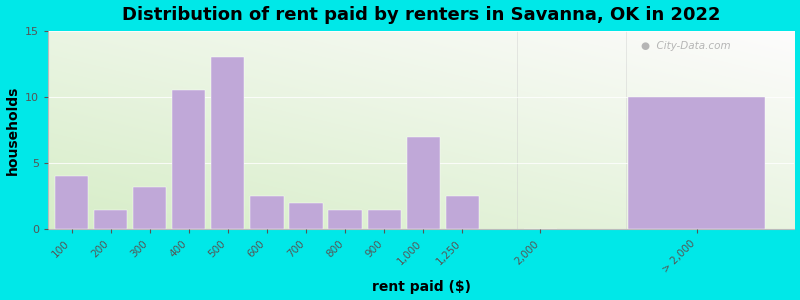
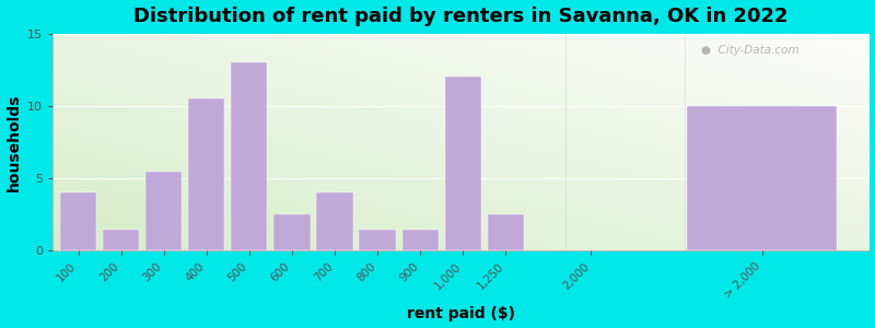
300: 3.2 -> 5.5
700: 2.0 -> 4.0
1,000: 7.0 -> 12.0
